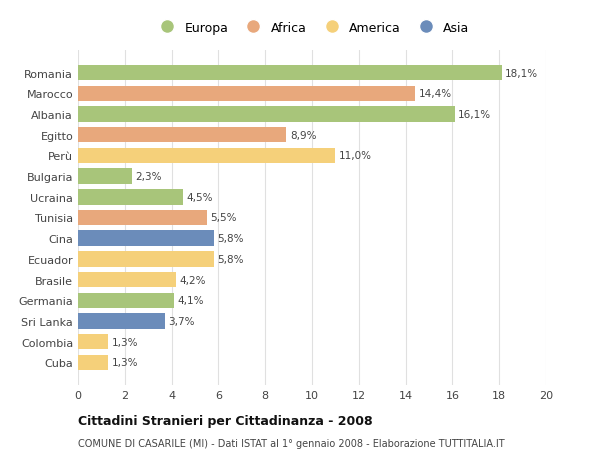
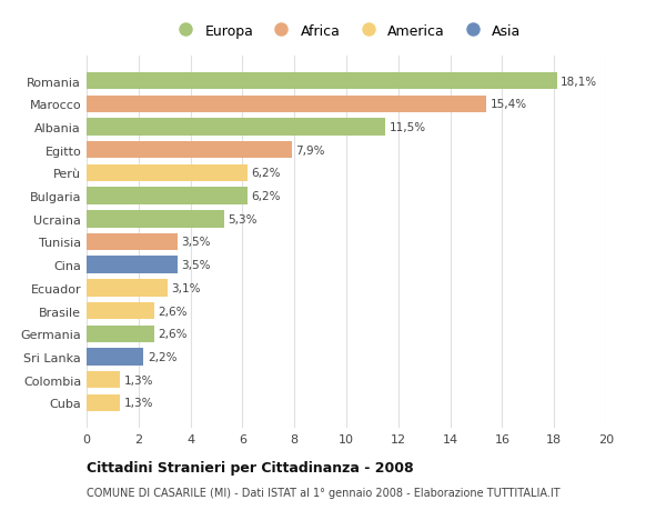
Marocco: 14,4% -> 15,4%
Albania: 16,1% -> 11,5%
Egitto: 8,9% -> 7,9%
Perù: 11,0% -> 6,2%
Bulgaria: 2,3% -> 6,2%
Ucraina: 4,5% -> 5,3%
Tunisia: 5,5% -> 3,5%
Cina: 5,8% -> 3,5%
Ecuador: 5,8% -> 3,1%
Brasile: 4,2% -> 2,6%
Germania: 4,1% -> 2,6%
Sri Lanka: 3,7% -> 2,2%
